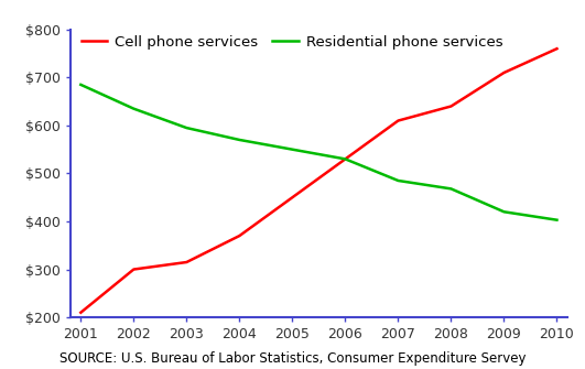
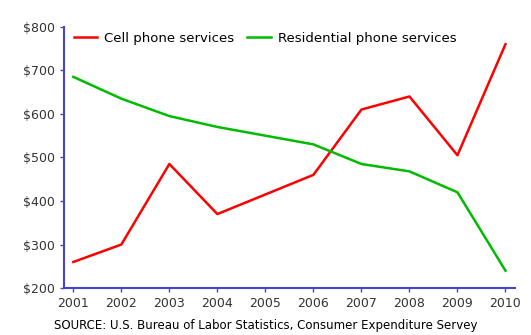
Cell phone services/2001: $210 -> $260
Cell phone services/2003: $315 -> $485
Cell phone services/2005: $450 -> $415
Cell phone services/2006: $530 -> $460
Cell phone services/2009: $710 -> $505
Residential phone services/2010: $403 -> $240
